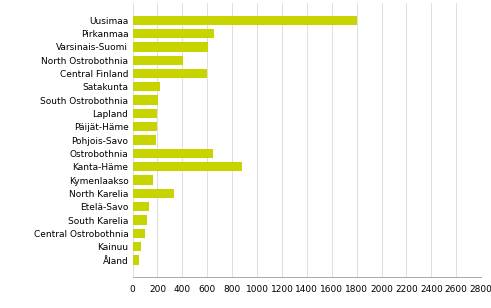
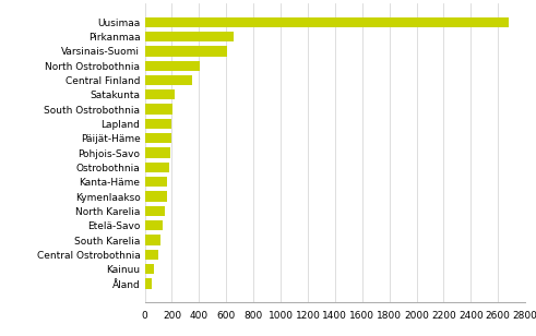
Uusimaa: 1800 -> 2680
Central Finland: 600 -> 340
Ostrobothnia: 650 -> 180
Kanta-Häme: 880 -> 170
North Karelia: 330 -> 150
